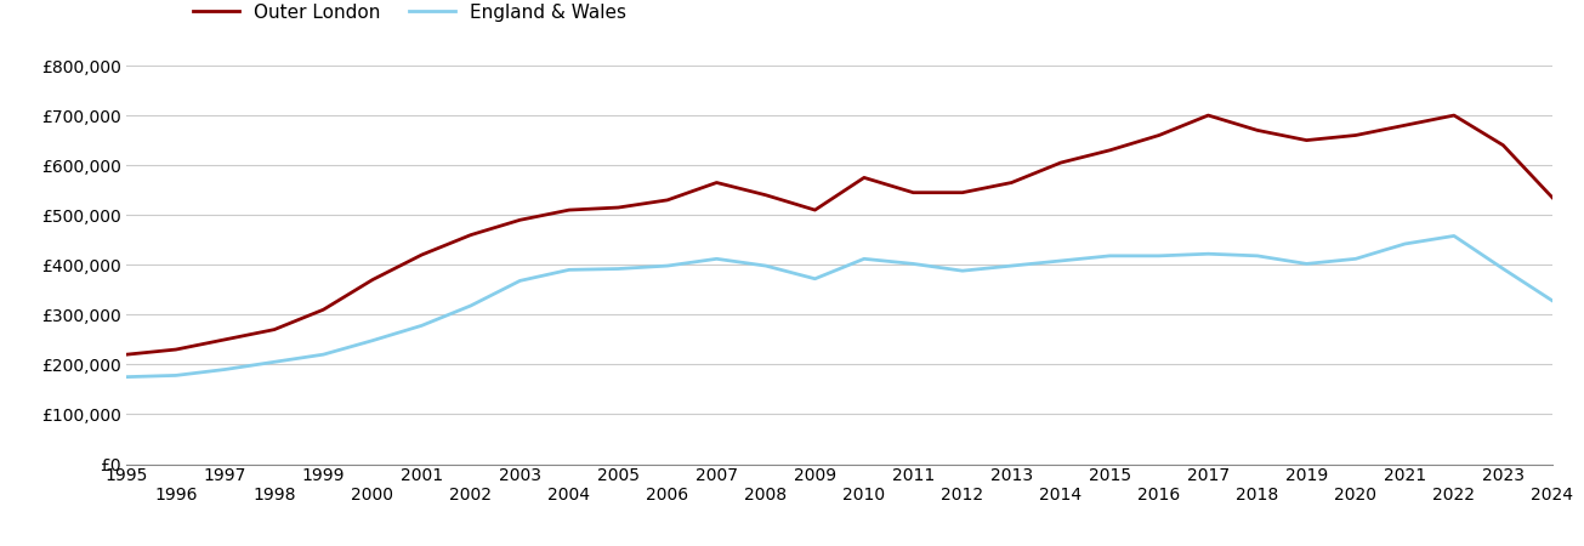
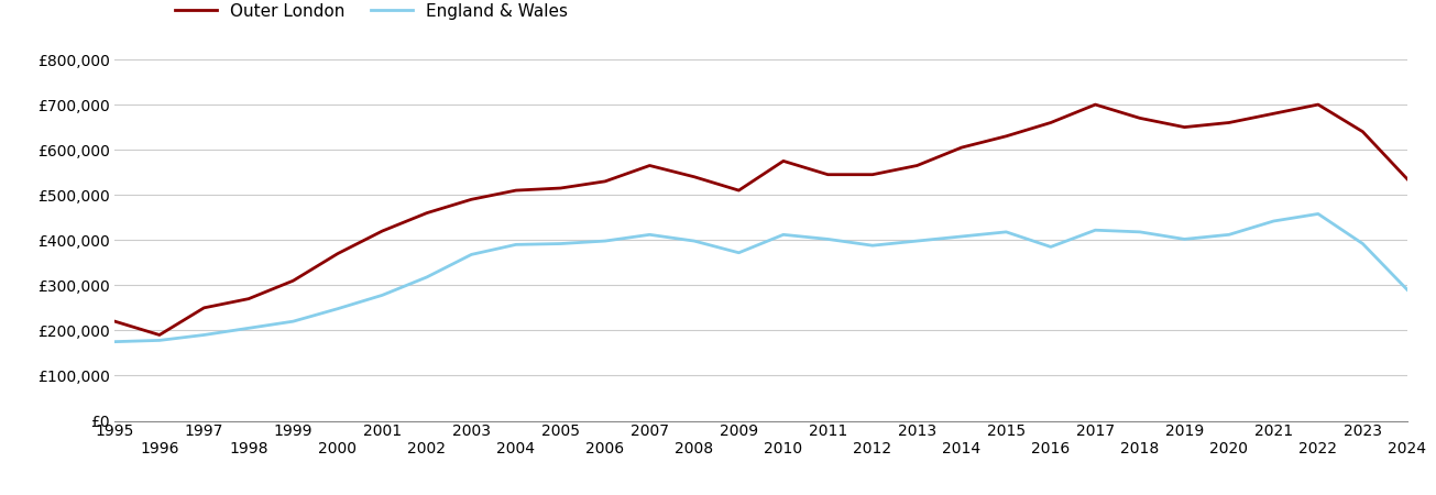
Outer London/1996: £230,000 -> £190,000
England & Wales/2016: £418,000 -> £385,000
England & Wales/2024: £328,000 -> £290,000
